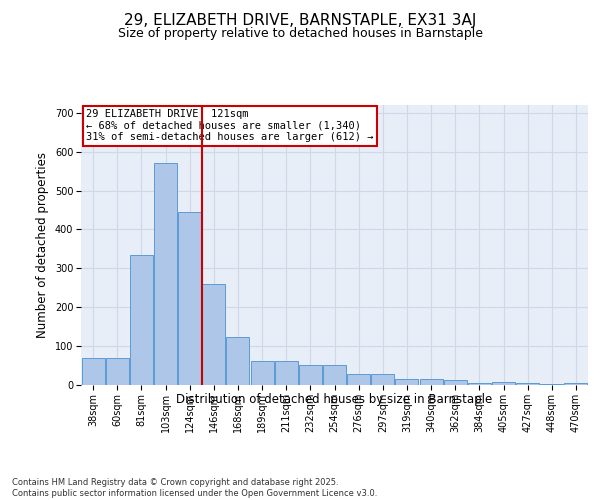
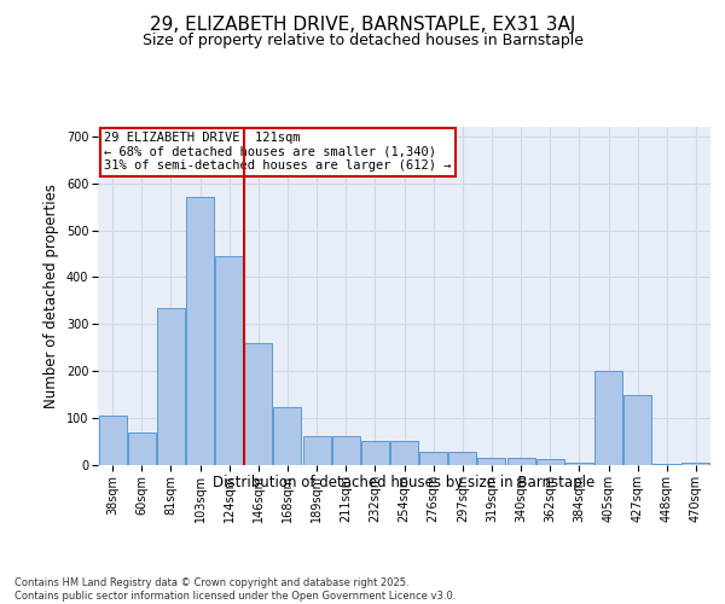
38sqm: 70 -> 105
405sqm: 8 -> 200
427sqm: 5 -> 150
